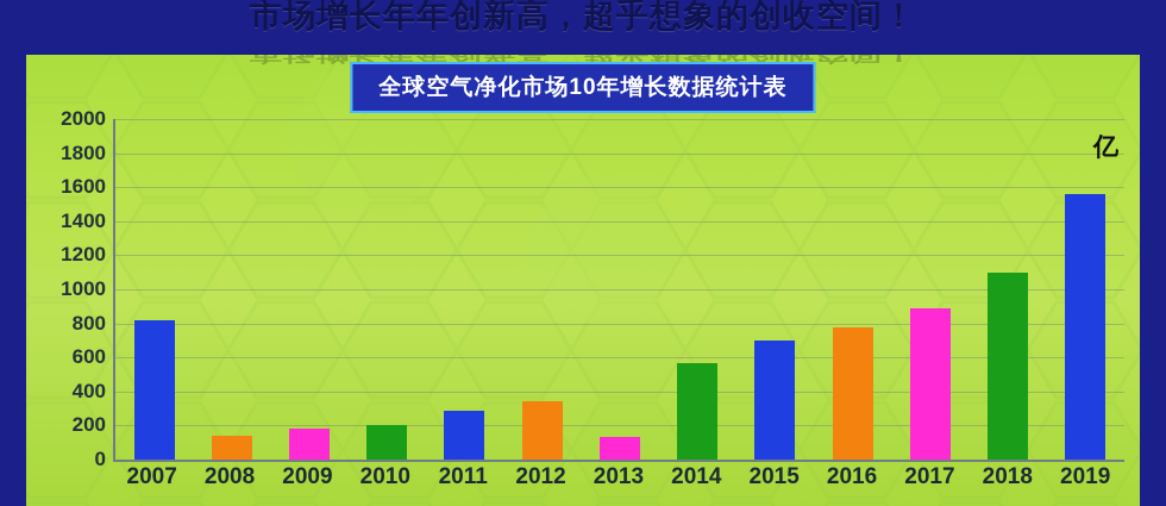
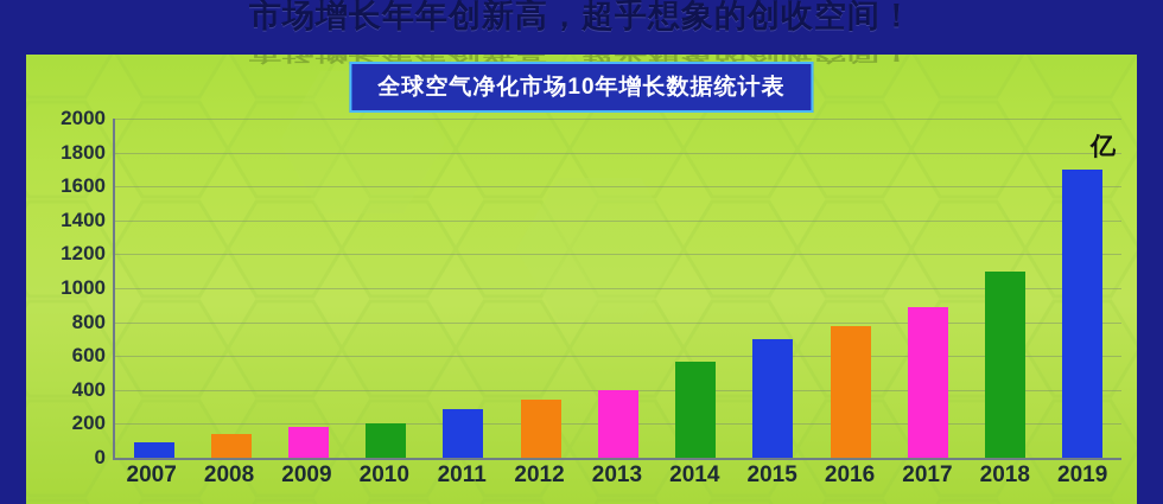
2007: 820 -> 90
2013: 130 -> 400
2019: 1560 -> 1700
